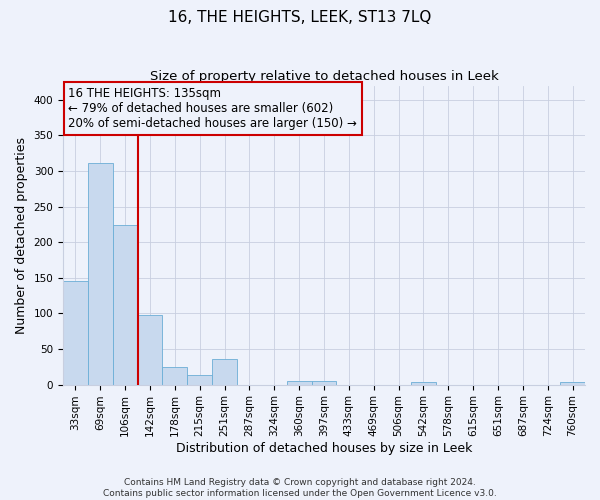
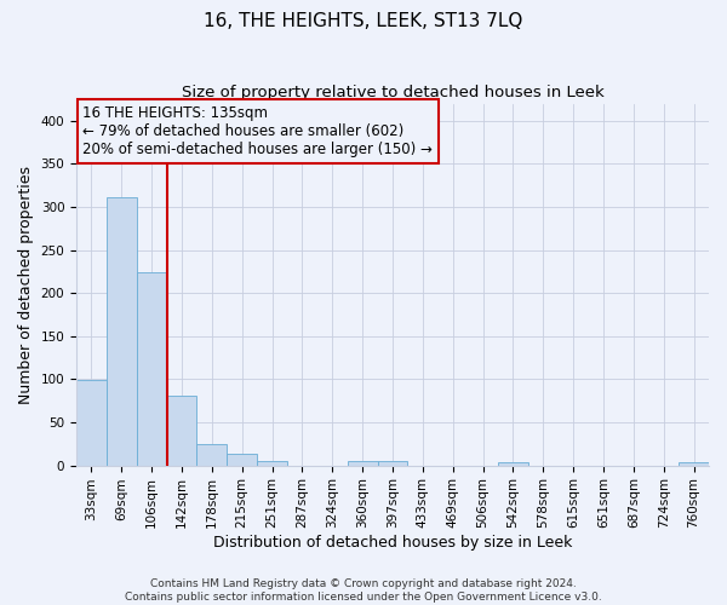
33sqm: 146 -> 99
142sqm: 98 -> 81
251sqm: 36 -> 5
